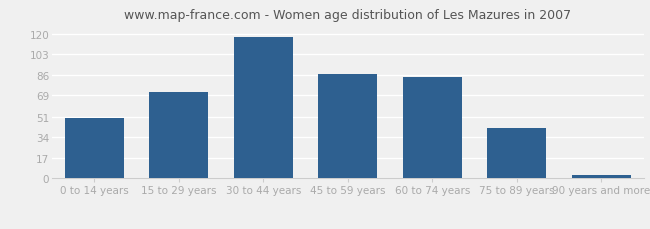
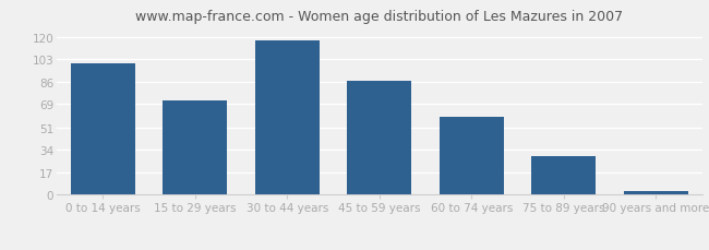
0 to 14 years: 50 -> 100
60 to 74 years: 84 -> 59
75 to 89 years: 42 -> 29
